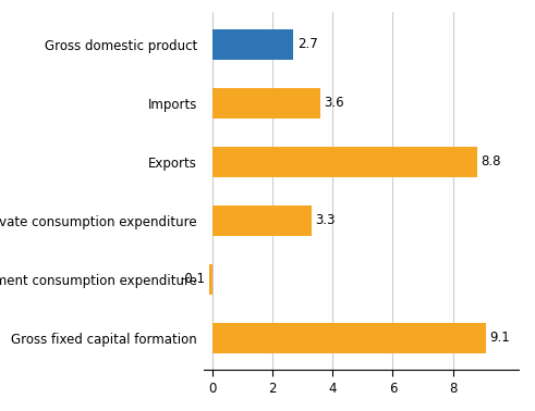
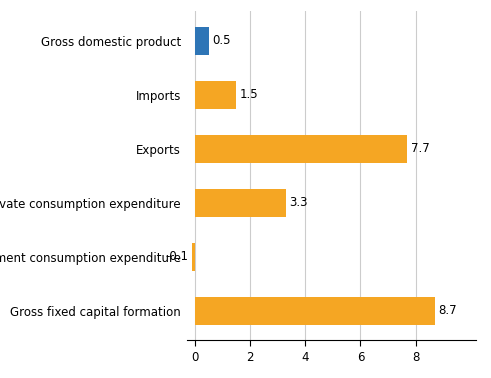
Gross domestic product: 2.7 -> 0.5
Imports: 3.6 -> 1.5
Exports: 8.8 -> 7.7
Gross fixed capital formation: 9.1 -> 8.7
